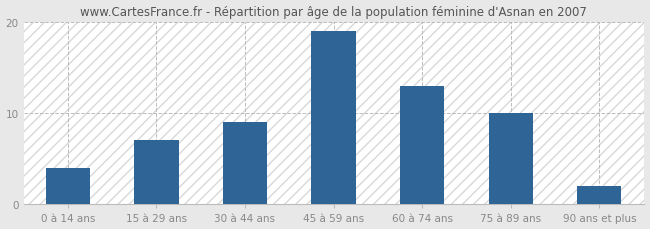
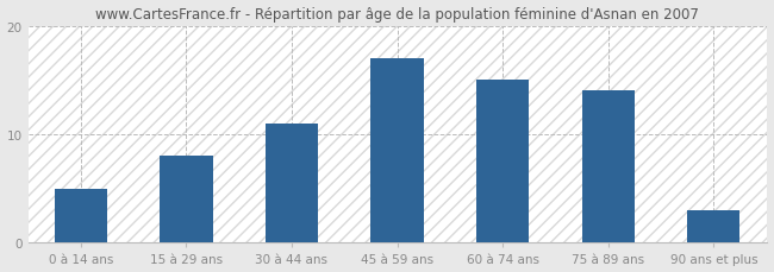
0 à 14 ans: 4 -> 5
15 à 29 ans: 7 -> 8
30 à 44 ans: 9 -> 11
45 à 59 ans: 19 -> 17
60 à 74 ans: 13 -> 15
75 à 89 ans: 10 -> 14
90 ans et plus: 2 -> 3
